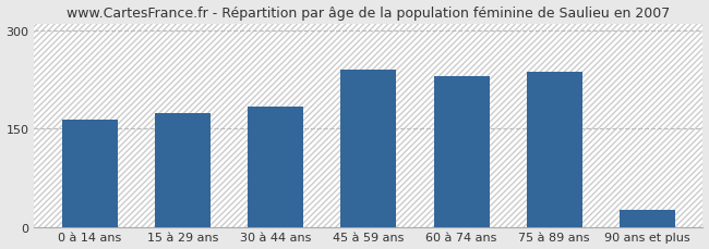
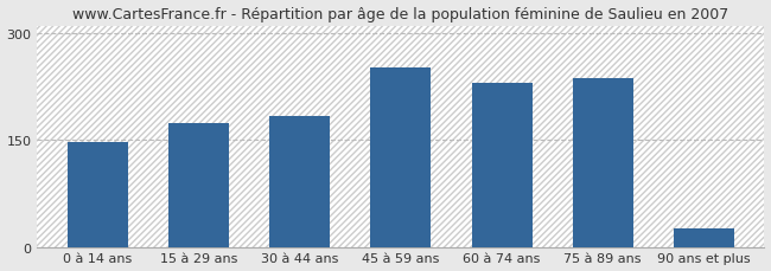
0 à 14 ans: 163 -> 146
45 à 59 ans: 240 -> 252
